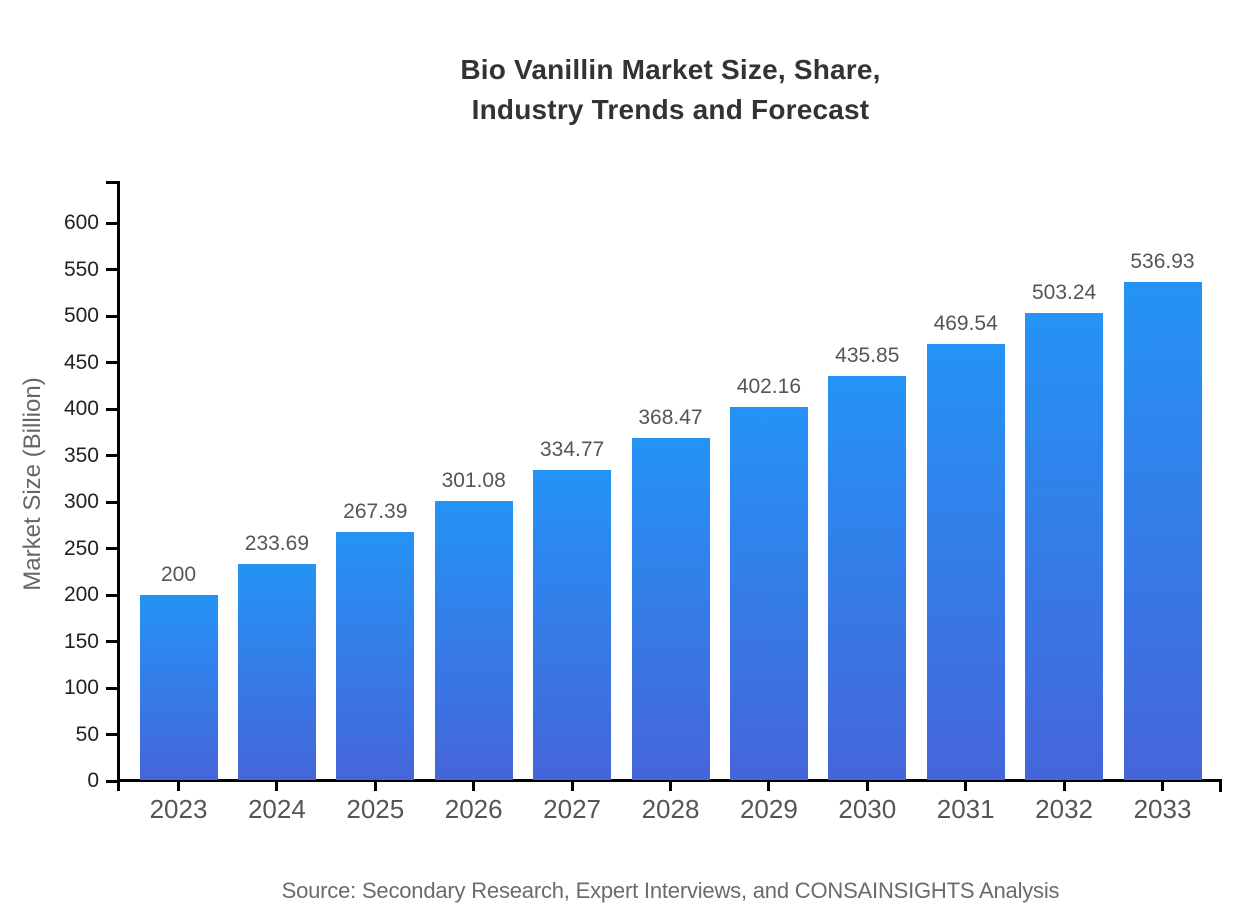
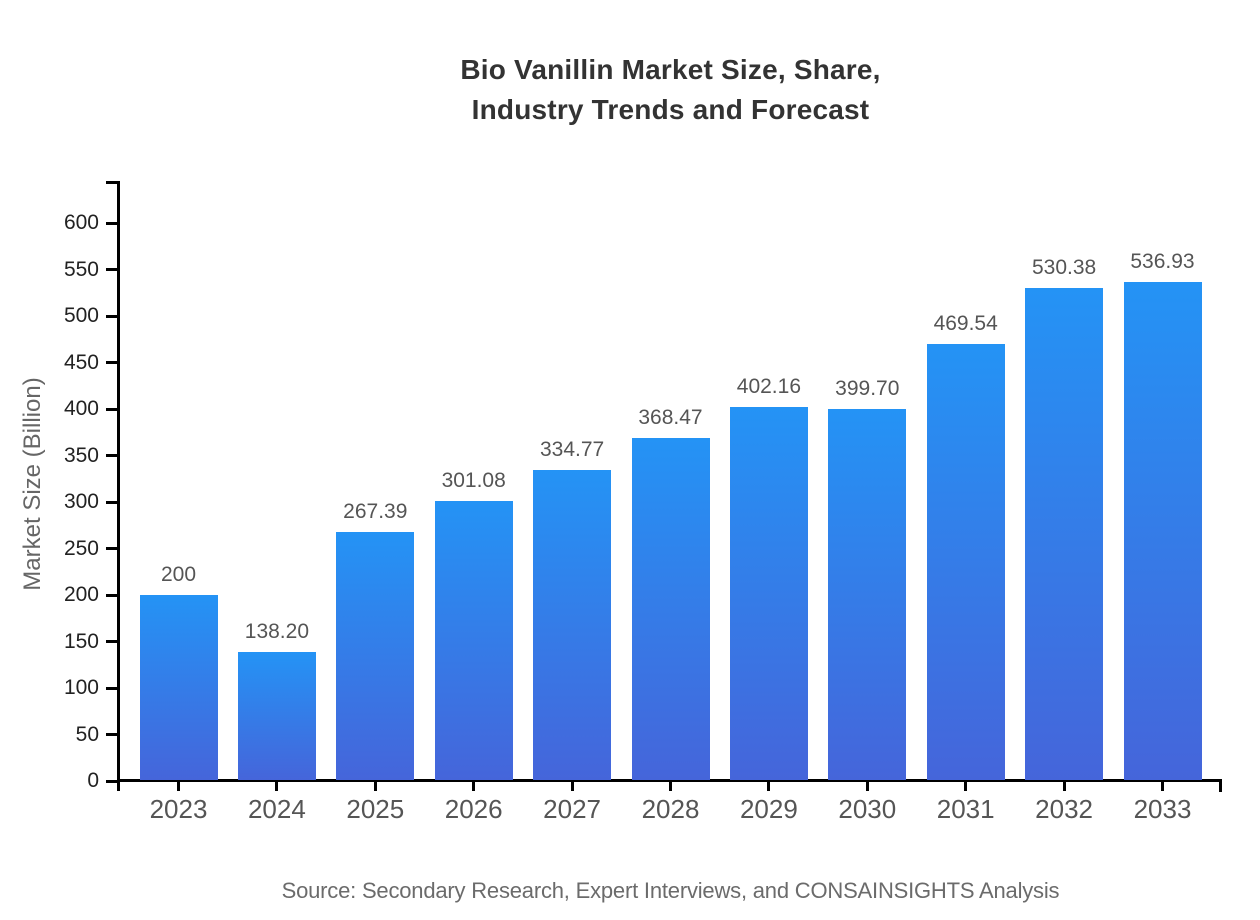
2024: 233.69 -> 138.20
2030: 435.85 -> 399.70
2032: 503.24 -> 530.38
